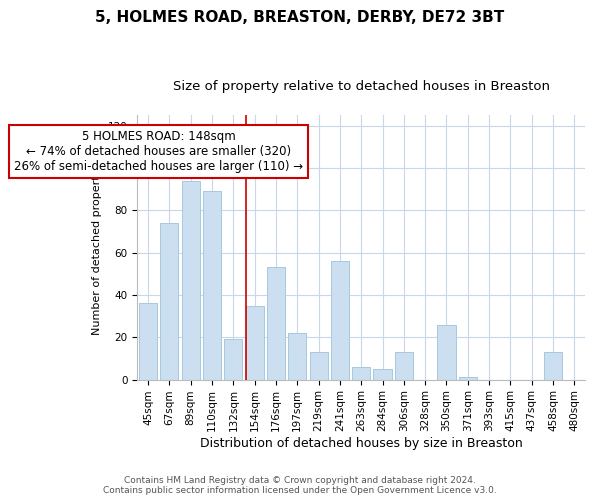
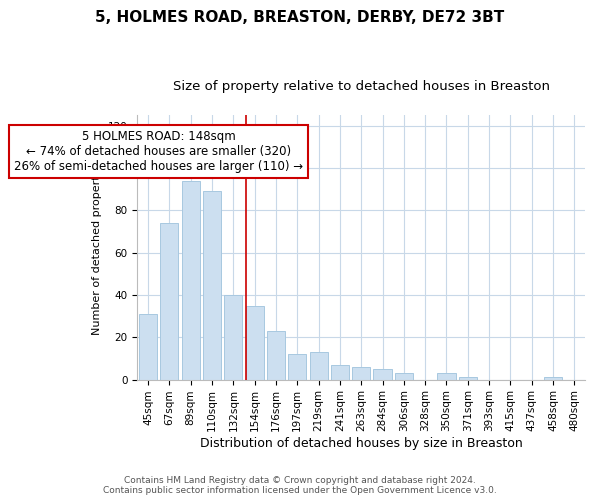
45sqm: 36 -> 31
132sqm: 19 -> 40
176sqm: 53 -> 23
197sqm: 22 -> 12
241sqm: 56 -> 7
306sqm: 13 -> 3
350sqm: 26 -> 3
458sqm: 13 -> 1
